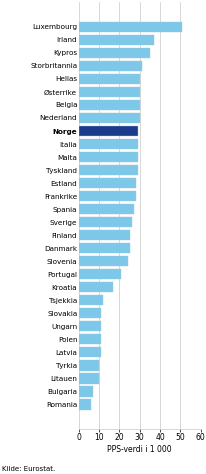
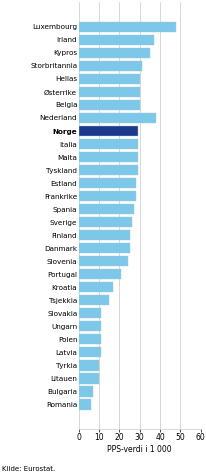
Luxembourg: 51 -> 48
Nederland: 30 -> 38
Tsjekkia: 12 -> 15
